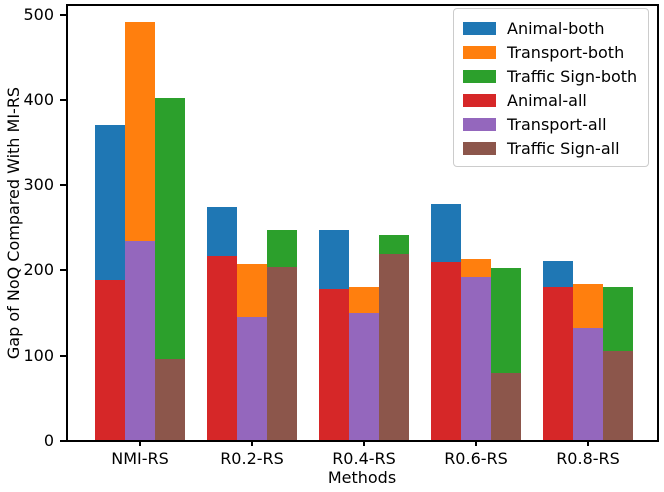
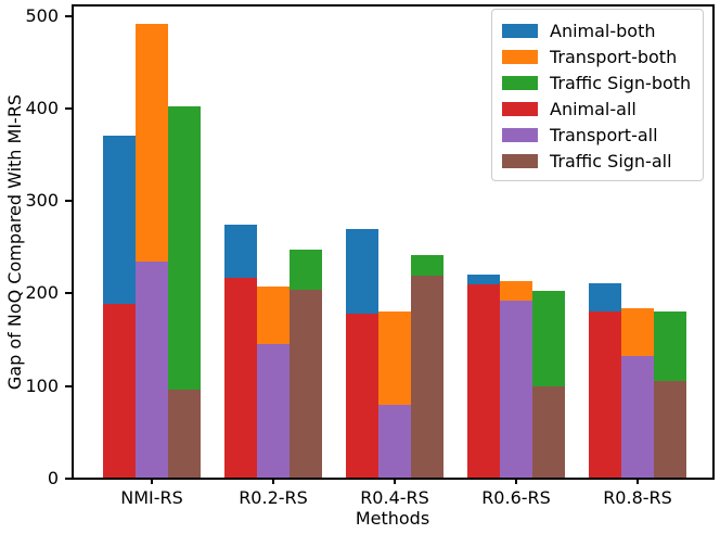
Animal-both/R0.4-RS: 250 -> 270
Transport-all/R0.4-RS: 150 -> 80
Animal-both/R0.6-RS: 280 -> 220
Traffic Sign-all/R0.6-RS: 80 -> 100
